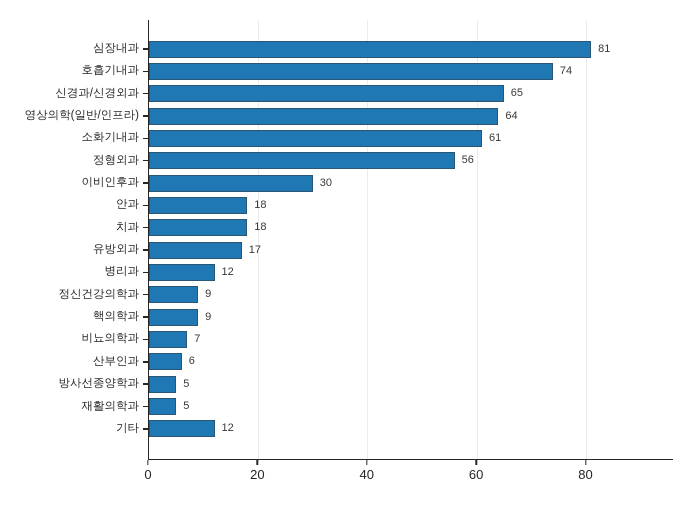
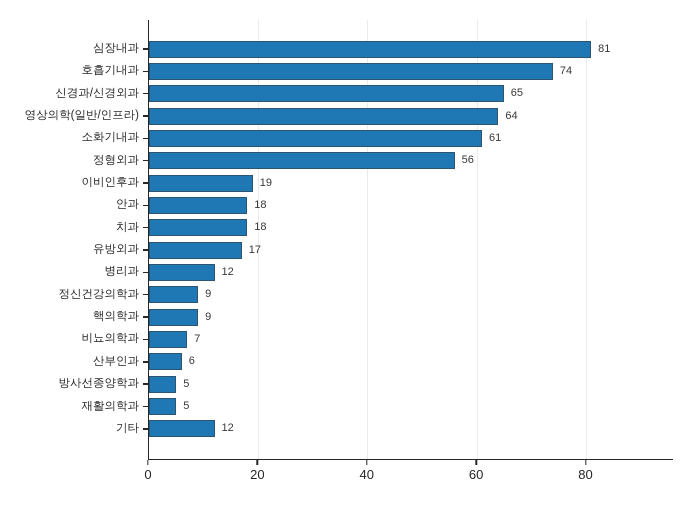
이비인후과: 30 -> 19
